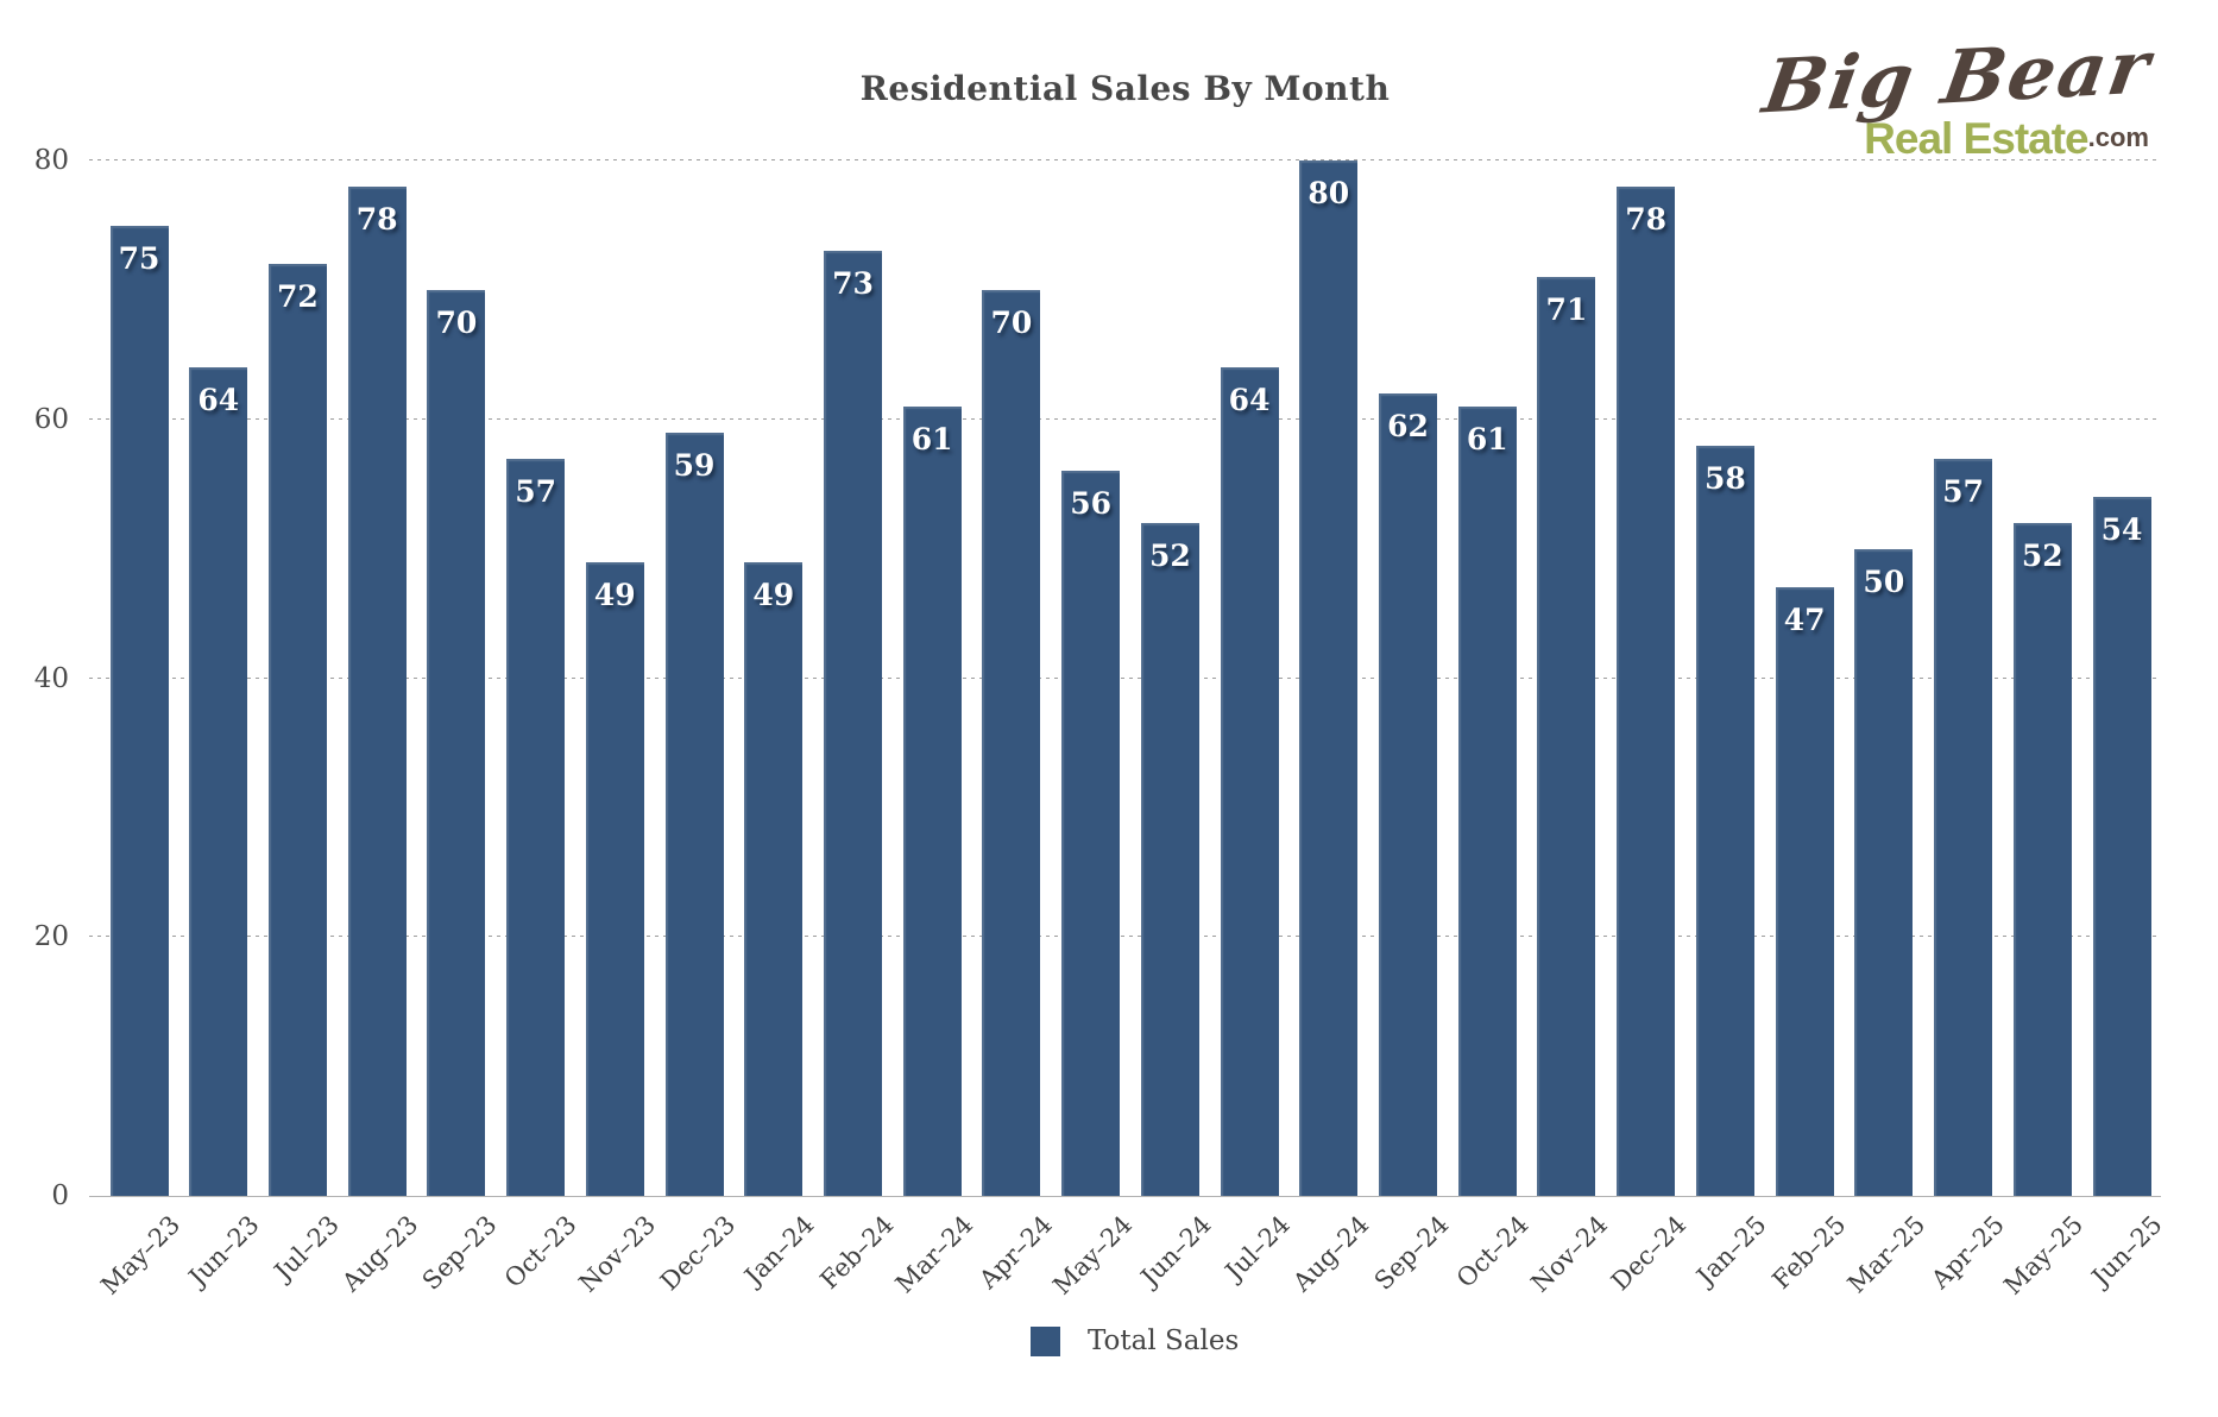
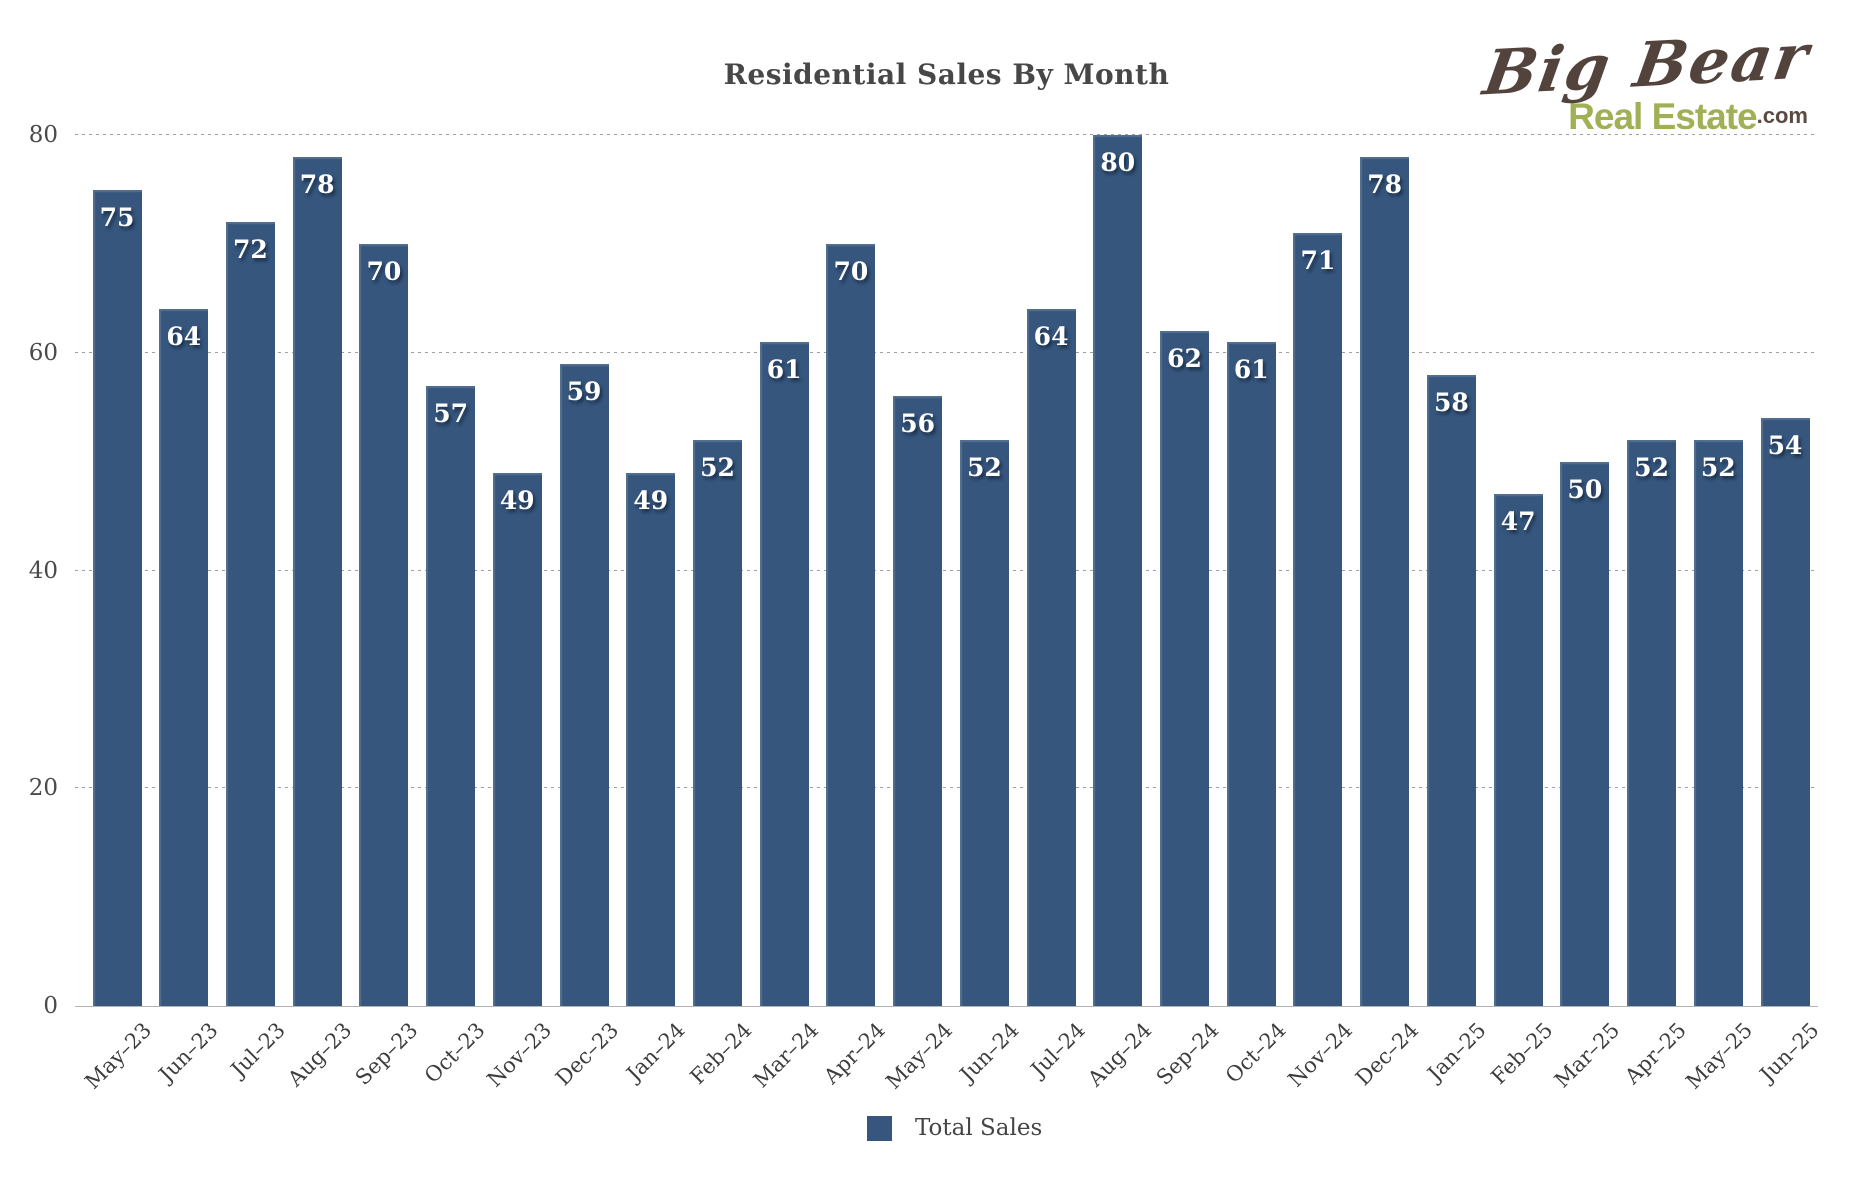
Feb–24: 73 -> 52
Apr–25: 57 -> 52
